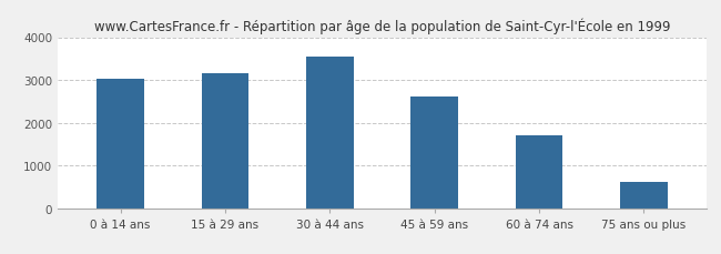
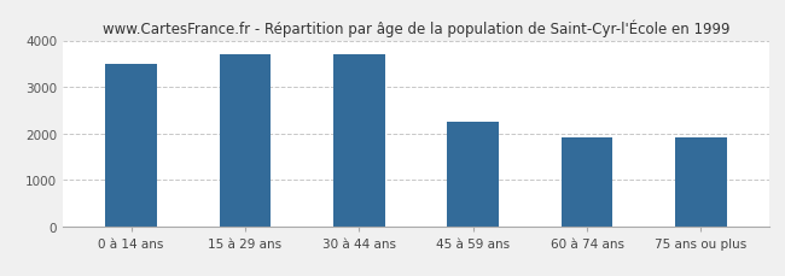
0 à 14 ans: 3020 -> 3500
15 à 29 ans: 3160 -> 3700
30 à 44 ans: 3550 -> 3700
45 à 59 ans: 2620 -> 2250
60 à 74 ans: 1700 -> 1900
75 ans ou plus: 620 -> 1900
